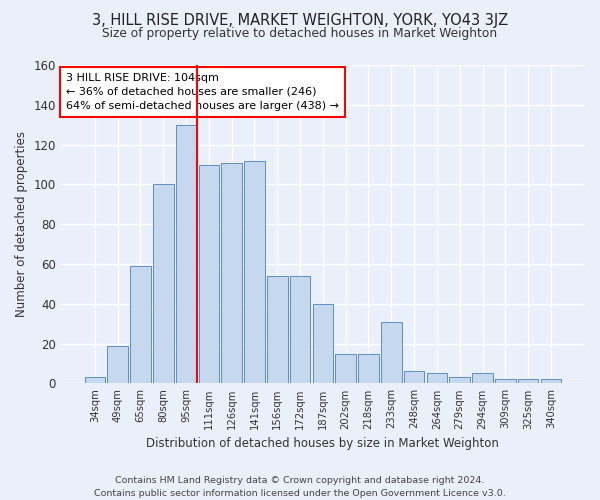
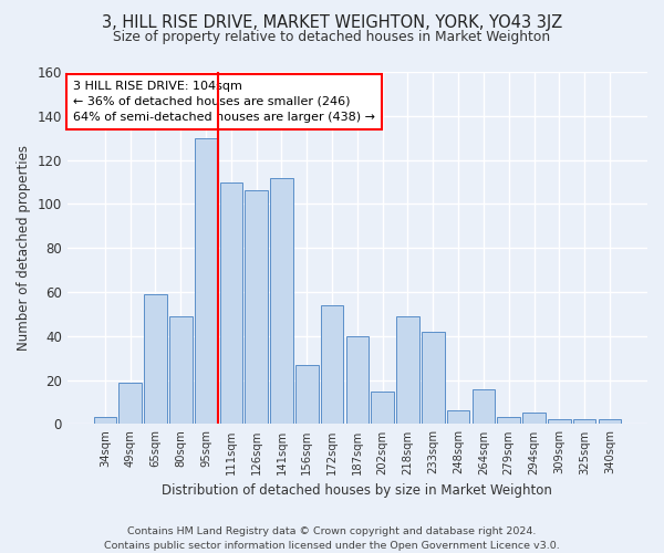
80sqm: 100 -> 49
126sqm: 111 -> 106
156sqm: 54 -> 27
218sqm: 15 -> 49
233sqm: 31 -> 42
264sqm: 5 -> 16
